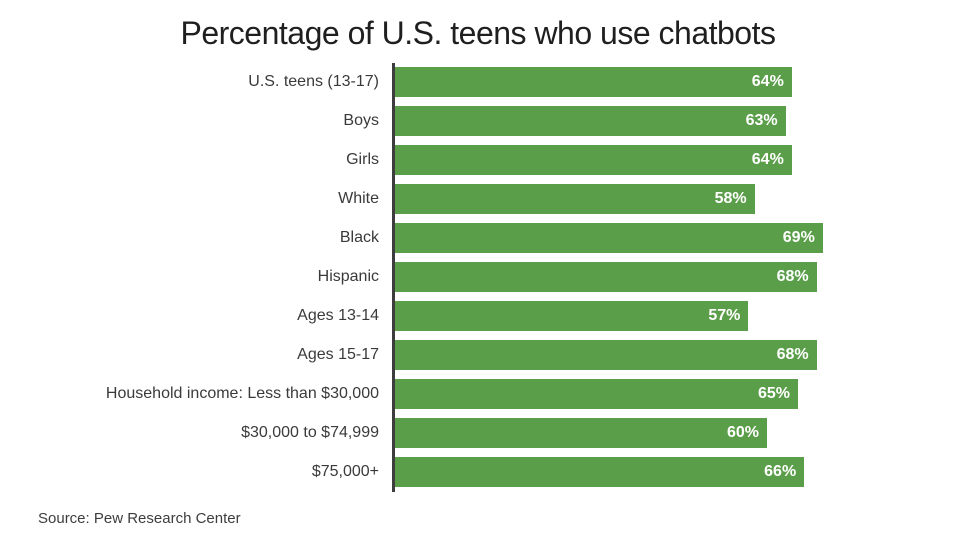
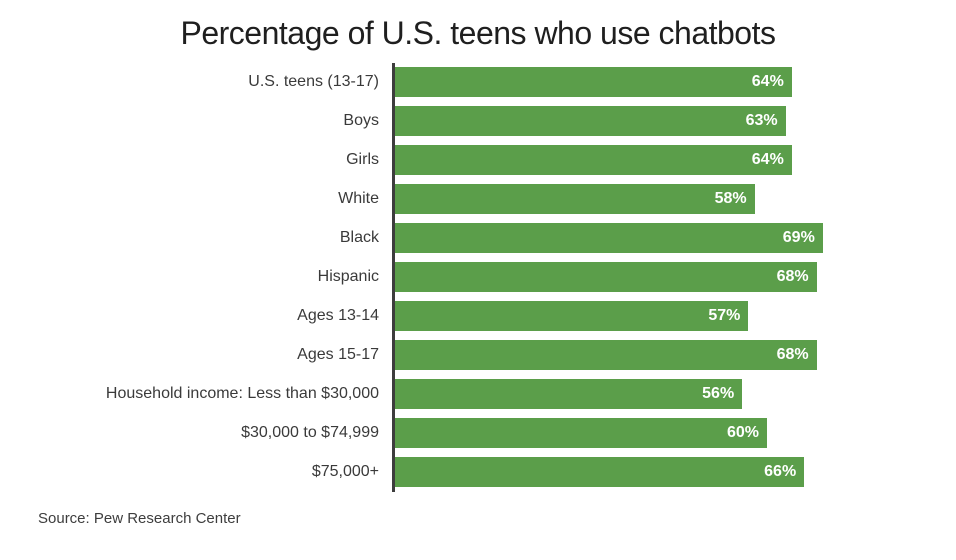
Household income: Less than $30,000: 65% -> 56%
